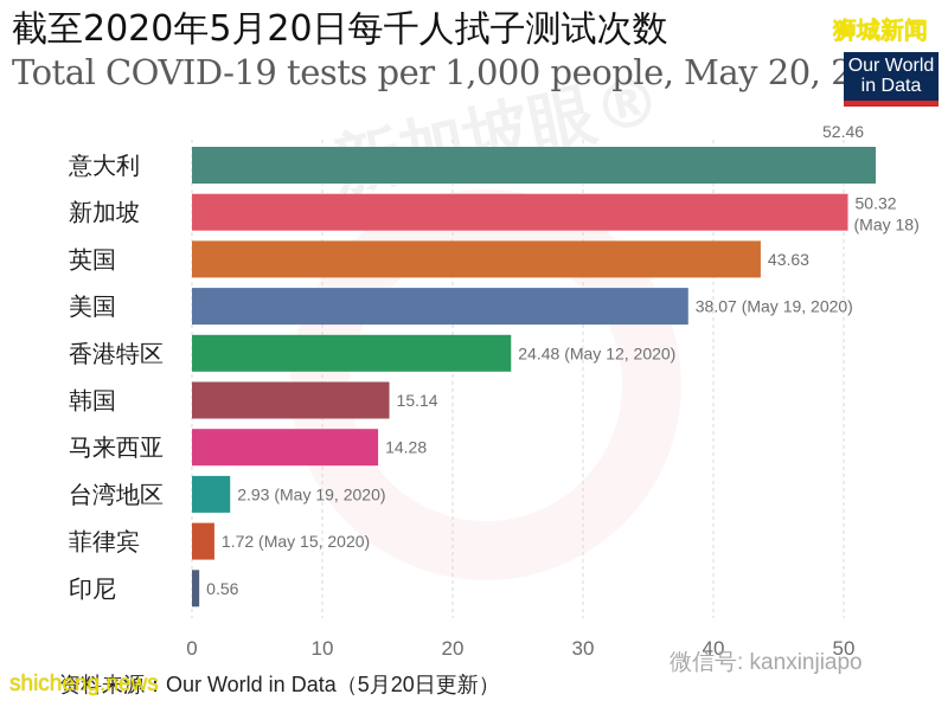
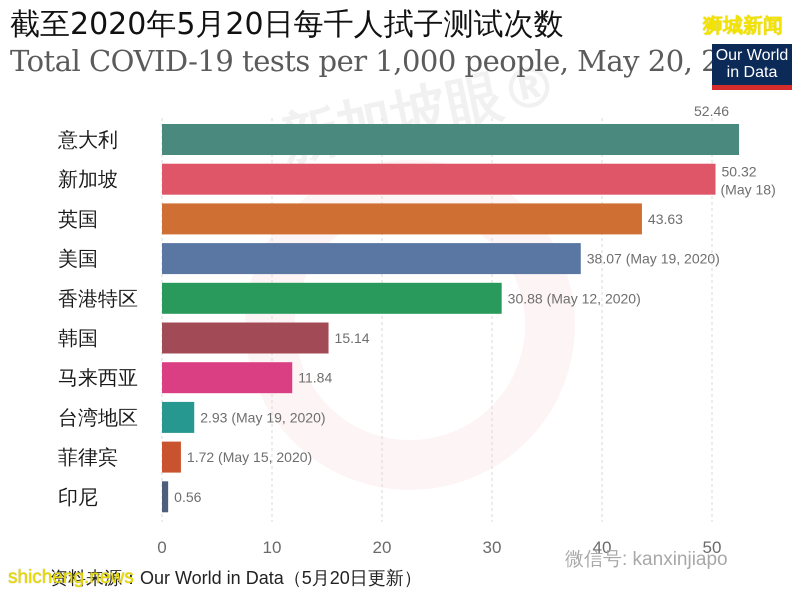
香港特区: 24.48 -> 30.88
马来西亚: 14.28 -> 11.84
